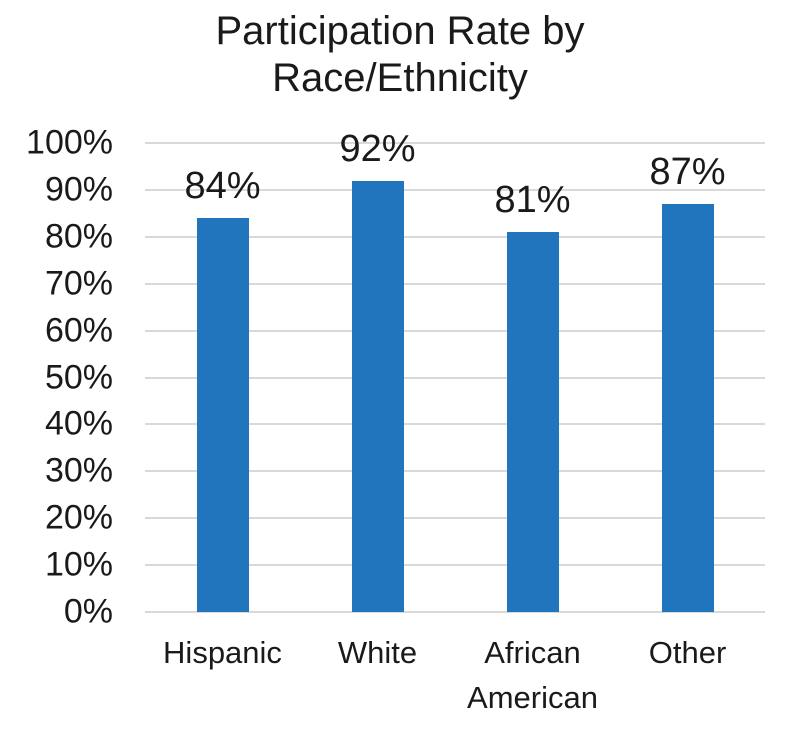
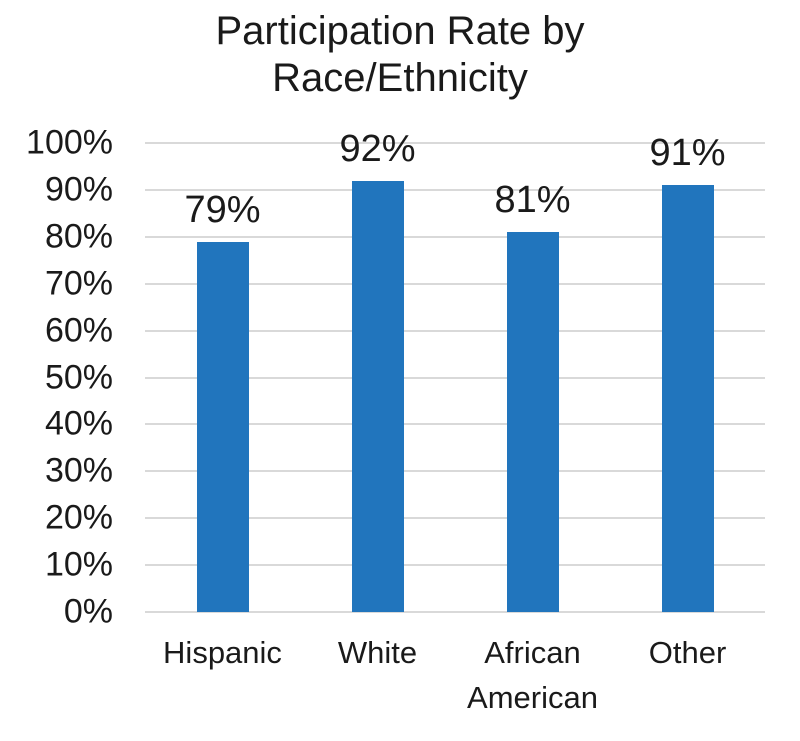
Hispanic: 84% -> 79%
Other: 87% -> 91%
